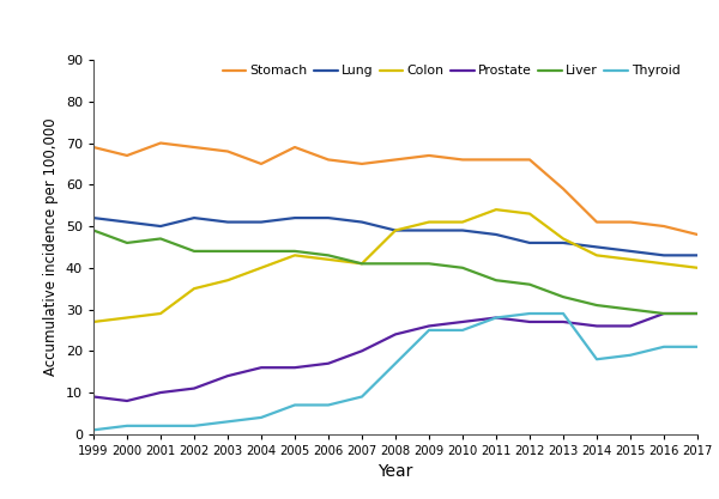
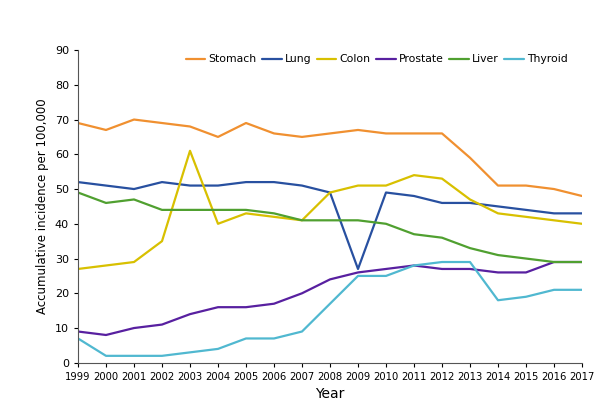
Thyroid/1999: 1 -> 7
Colon/2003: 37 -> 61
Lung/2009: 49 -> 27
